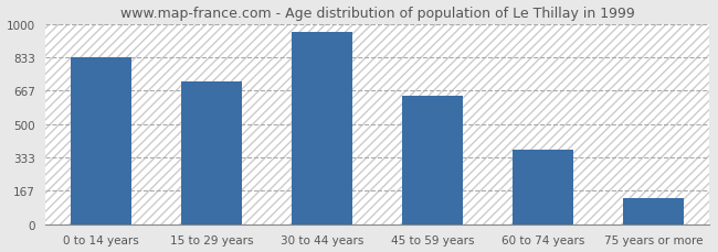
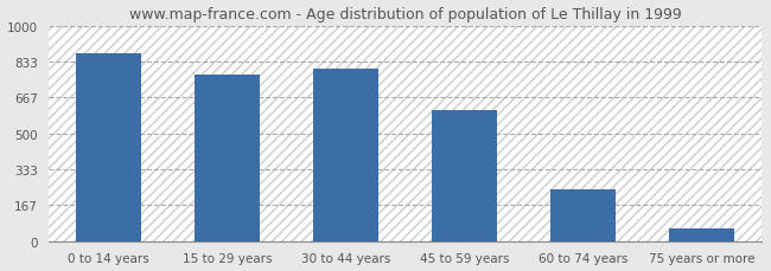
0 to 14 years: 830 -> 870
15 to 29 years: 710 -> 770
30 to 44 years: 960 -> 800
45 to 59 years: 640 -> 610
60 to 74 years: 370 -> 240
75 years or more: 130 -> 60
